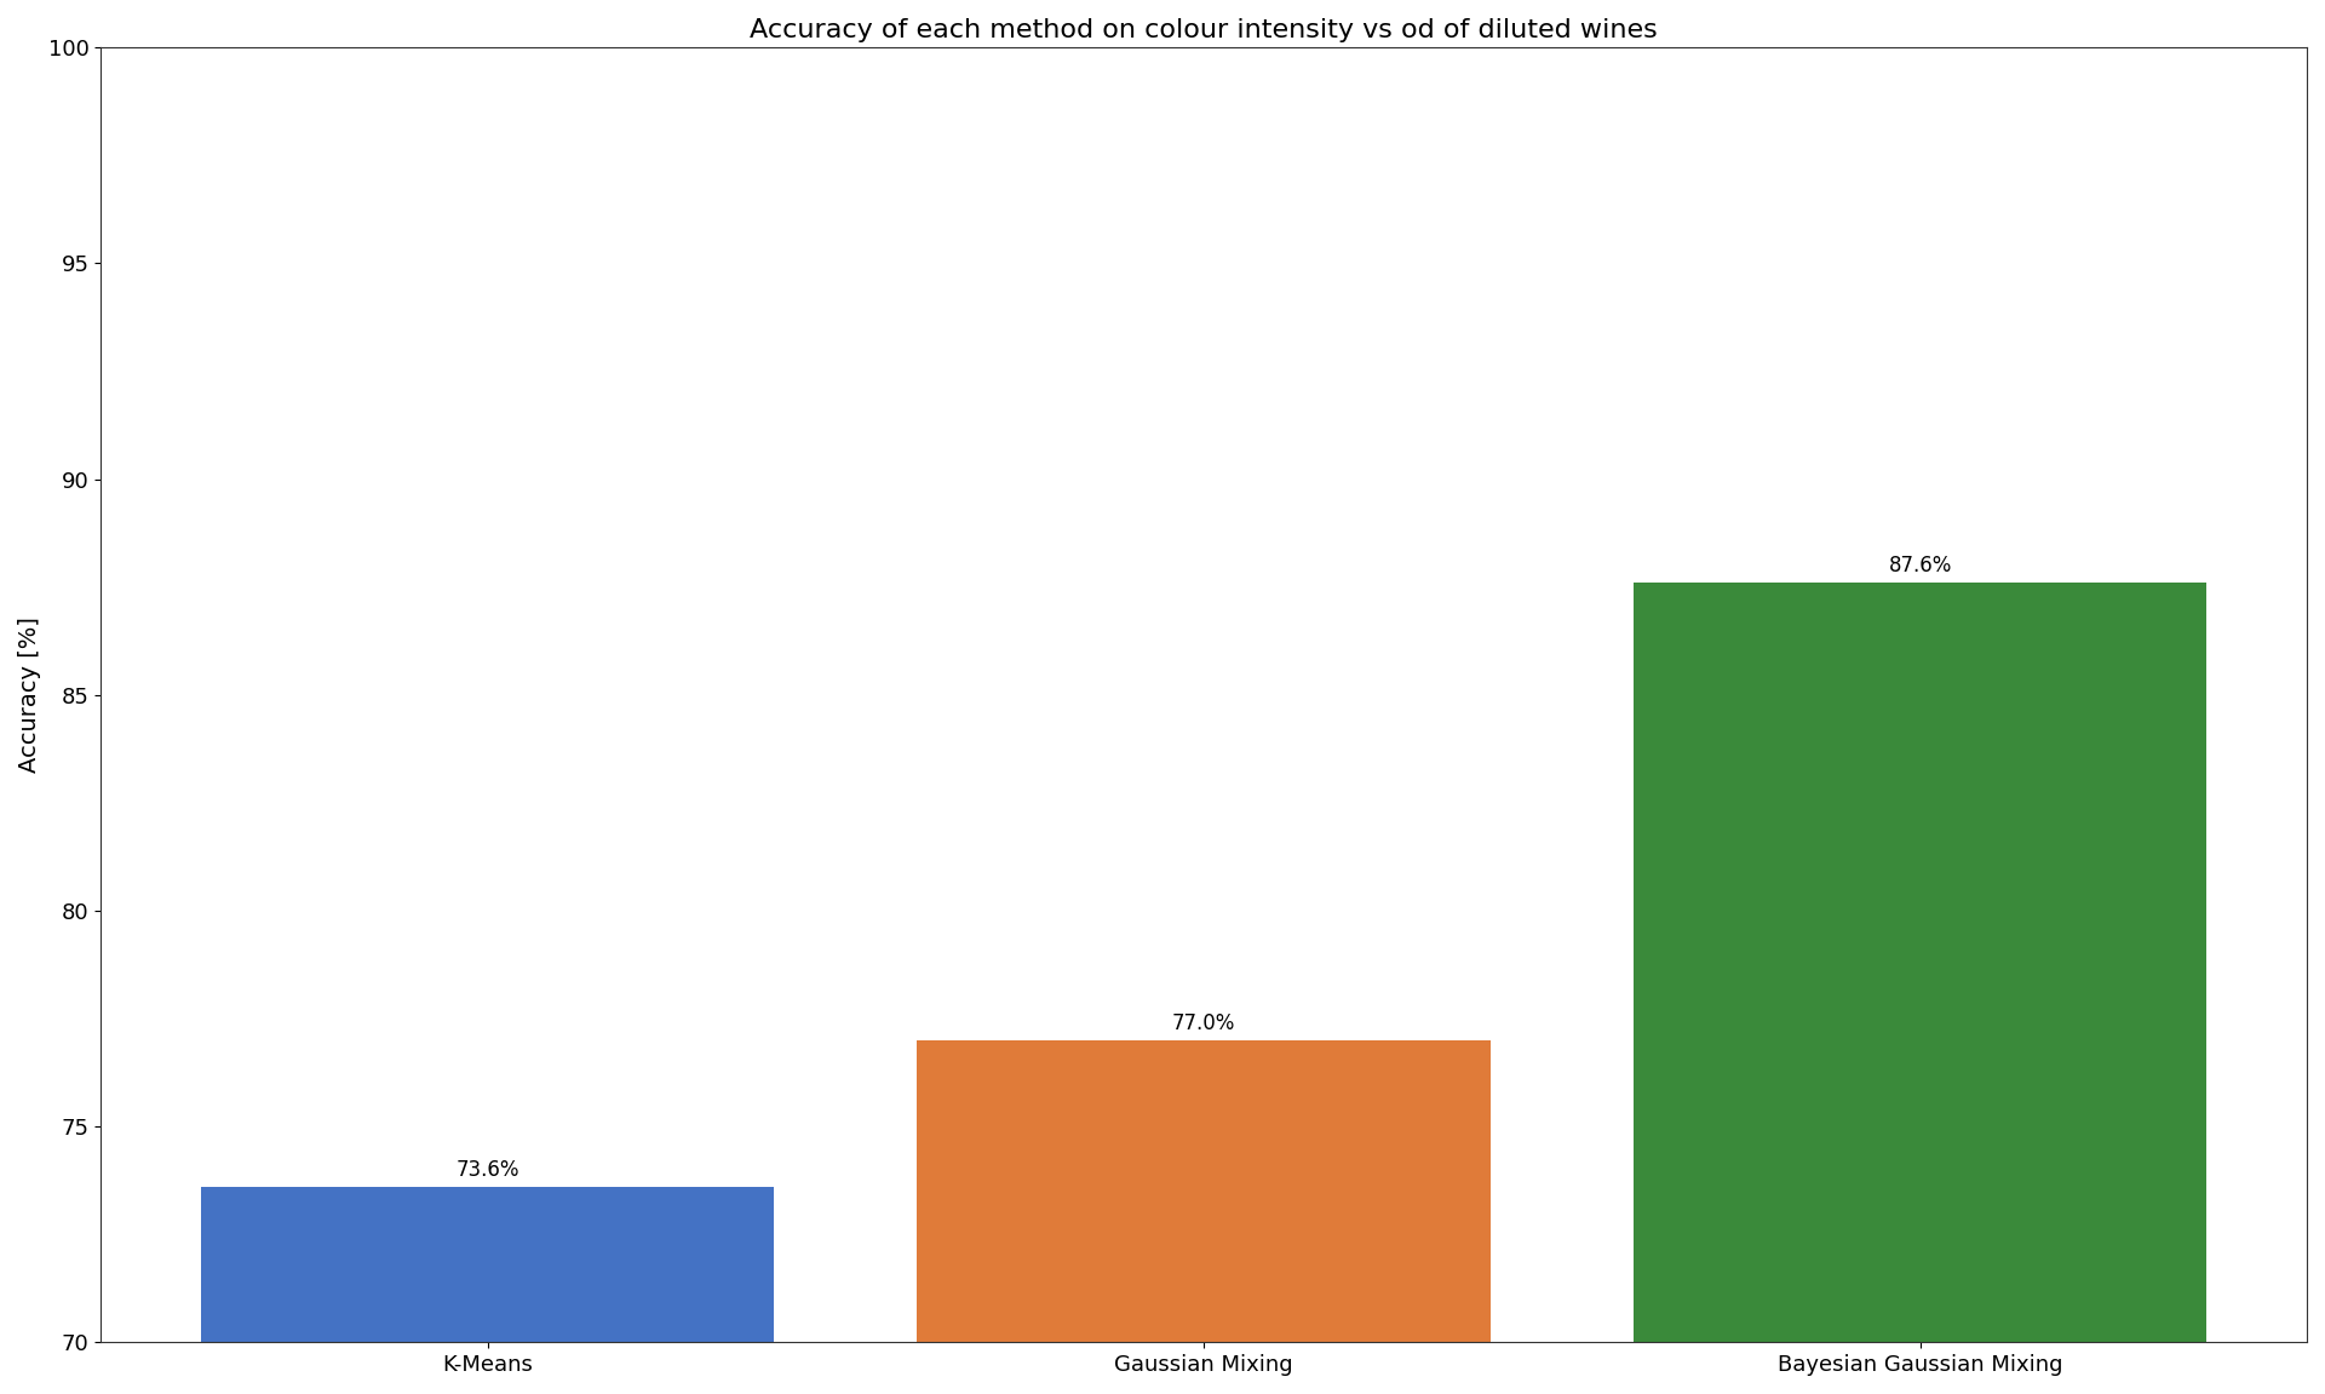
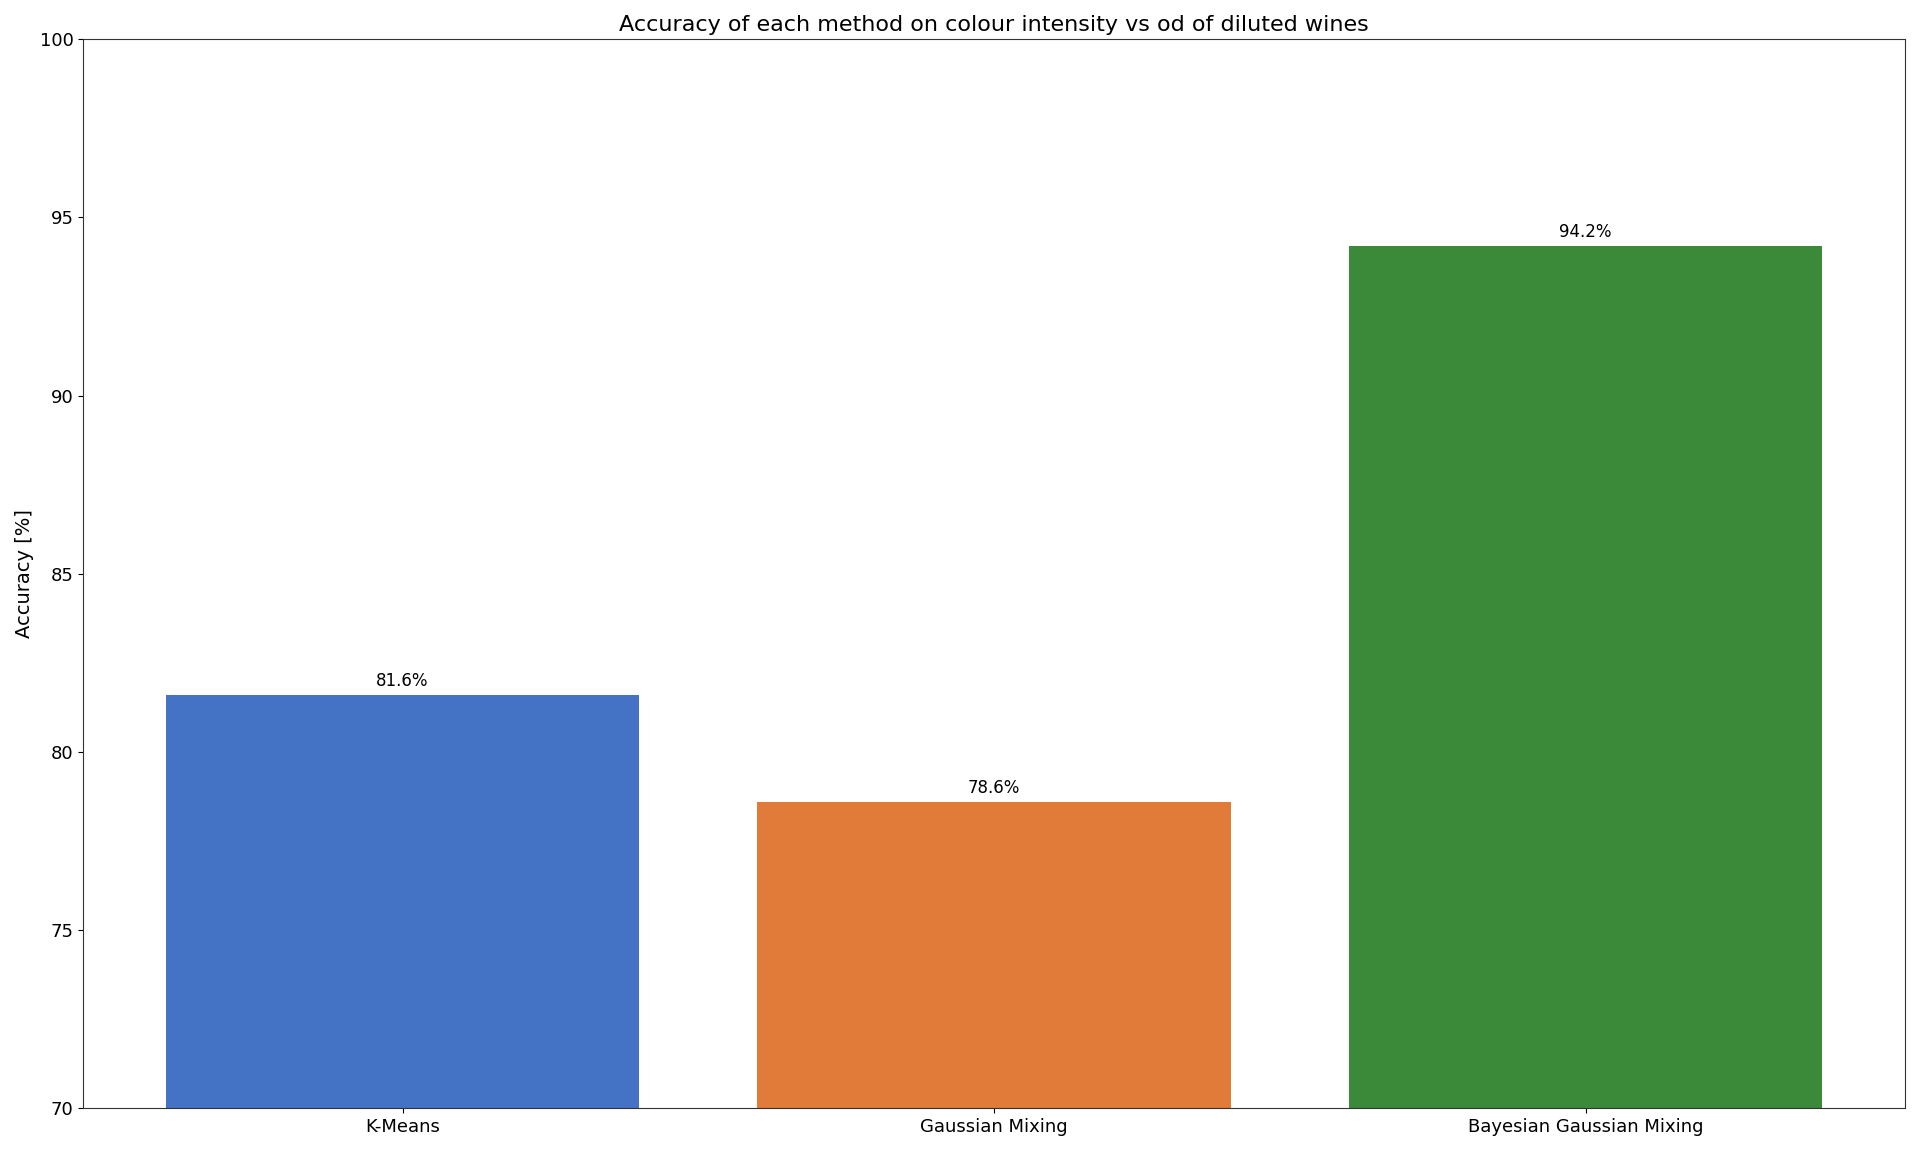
K-Means: 73.6% -> 81.6%
Gaussian Mixing: 77.0% -> 78.6%
Bayesian Gaussian Mixing: 87.6% -> 94.2%
